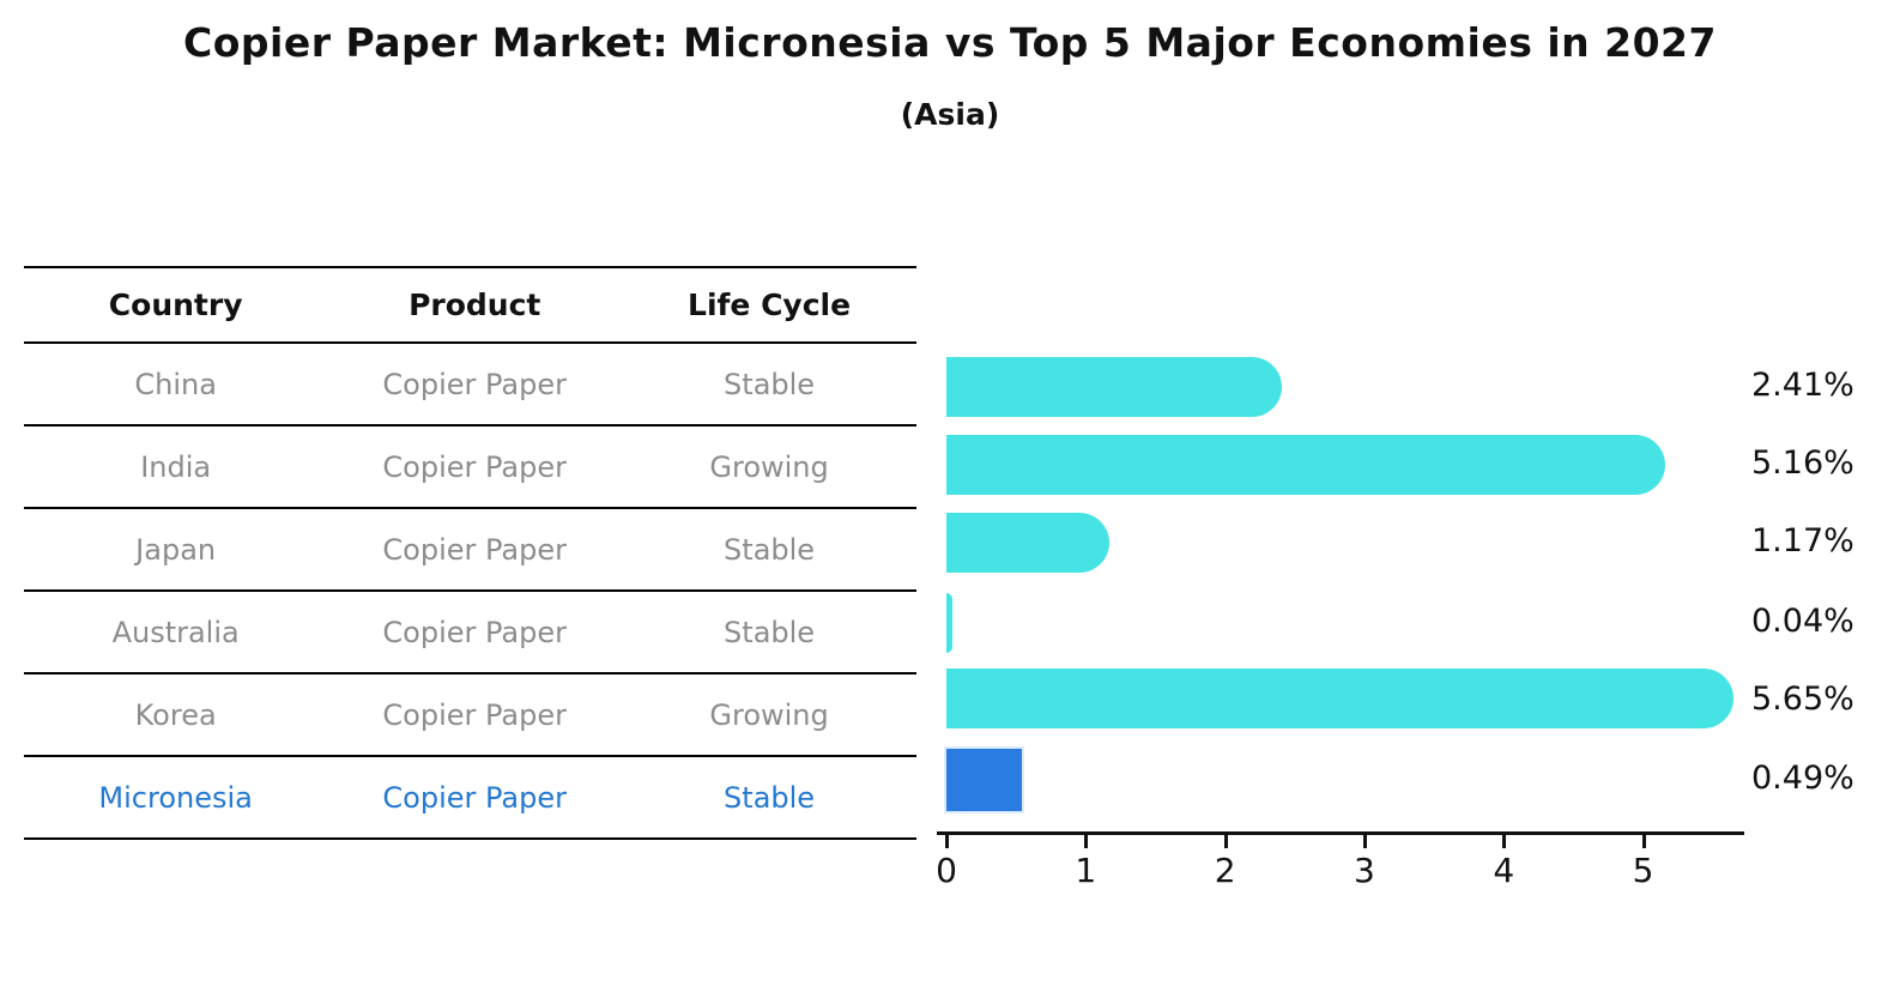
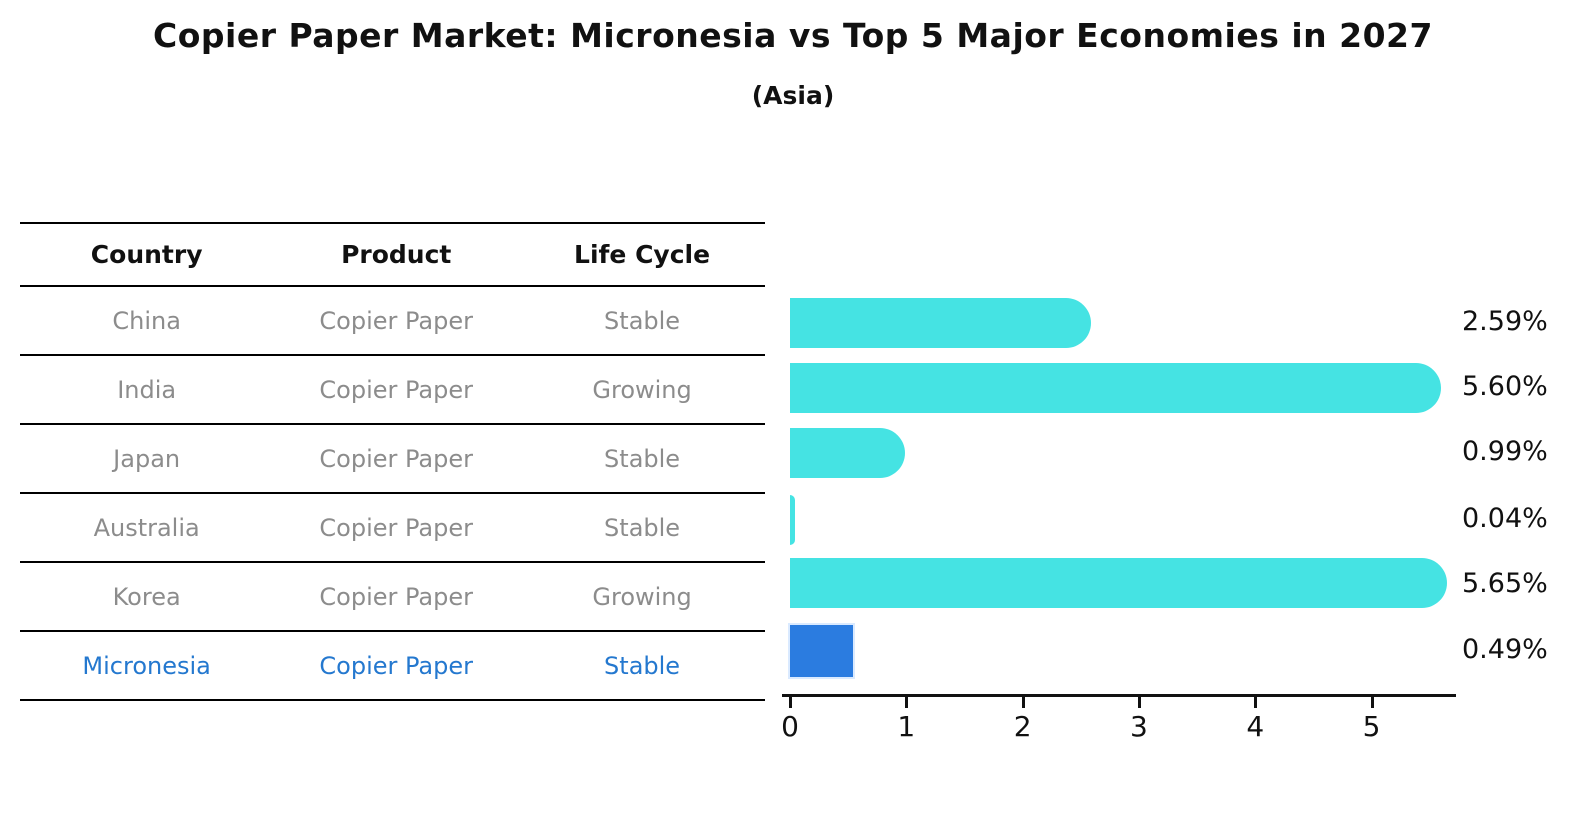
China: 2.41% -> 2.59%
India: 5.16% -> 5.60%
Japan: 1.17% -> 0.99%
